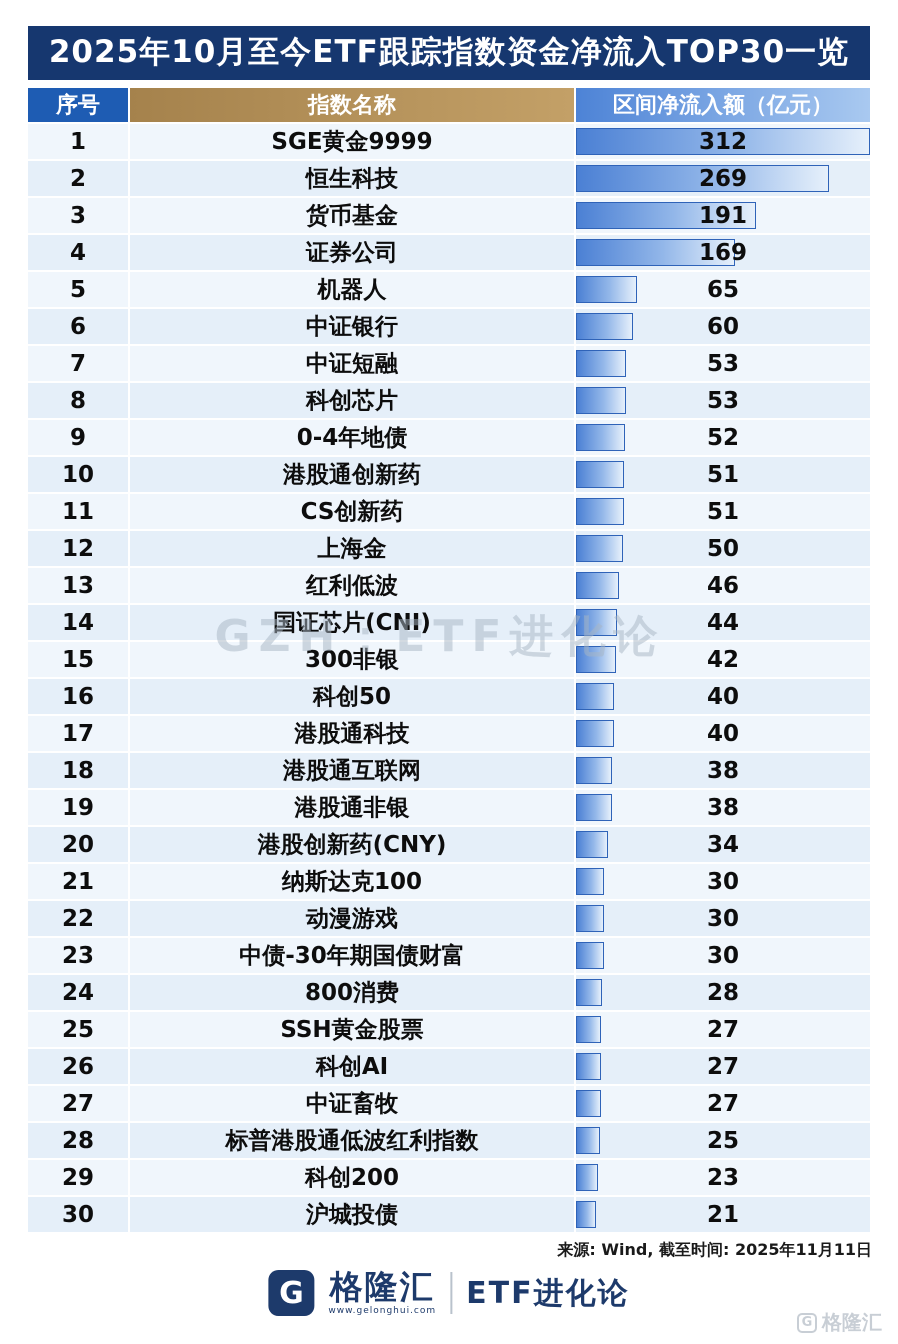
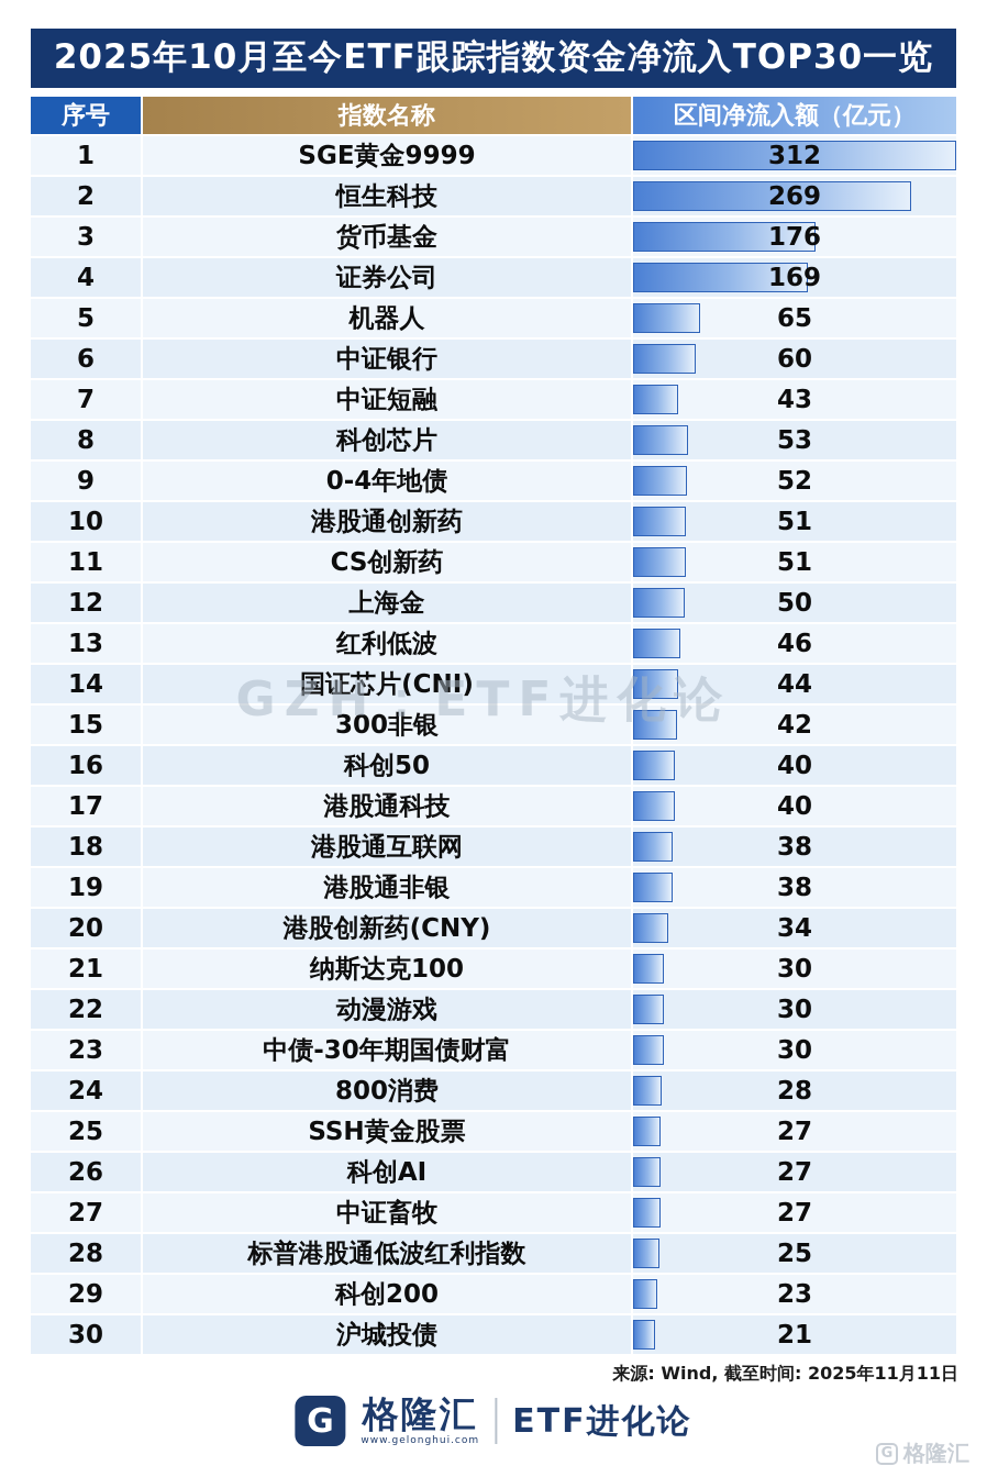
货币基金: 191 -> 176
中证短融: 53 -> 43
